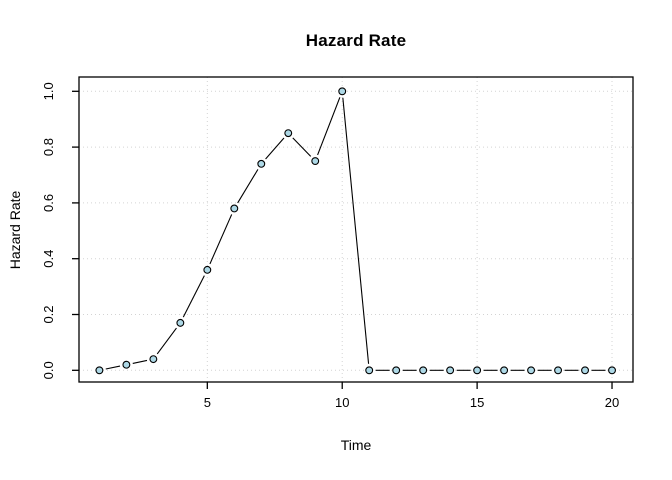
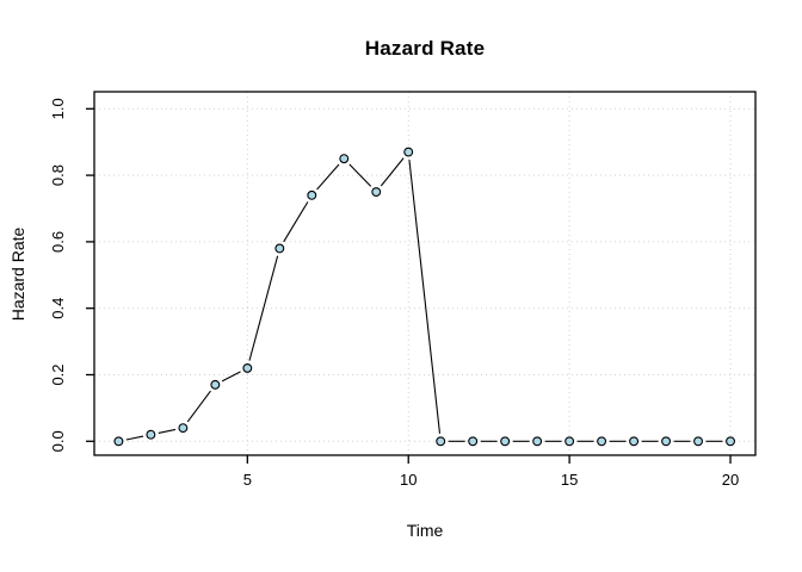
5: 0.36 -> 0.22
10: 1.00 -> 0.87
